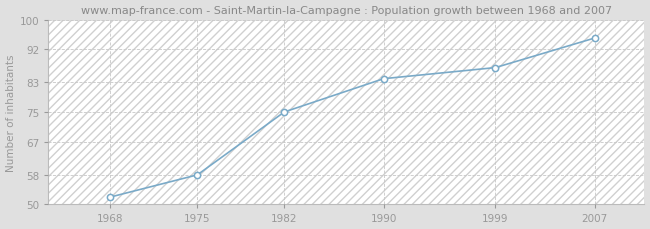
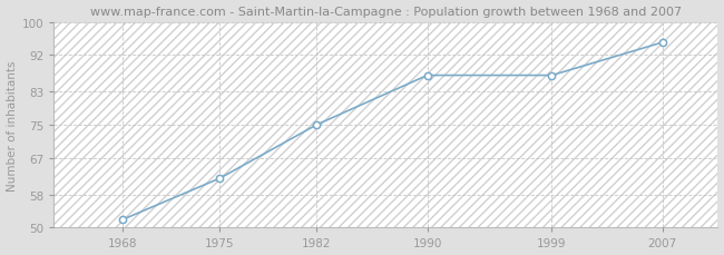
1975: 58 -> 62
1990: 84 -> 87
